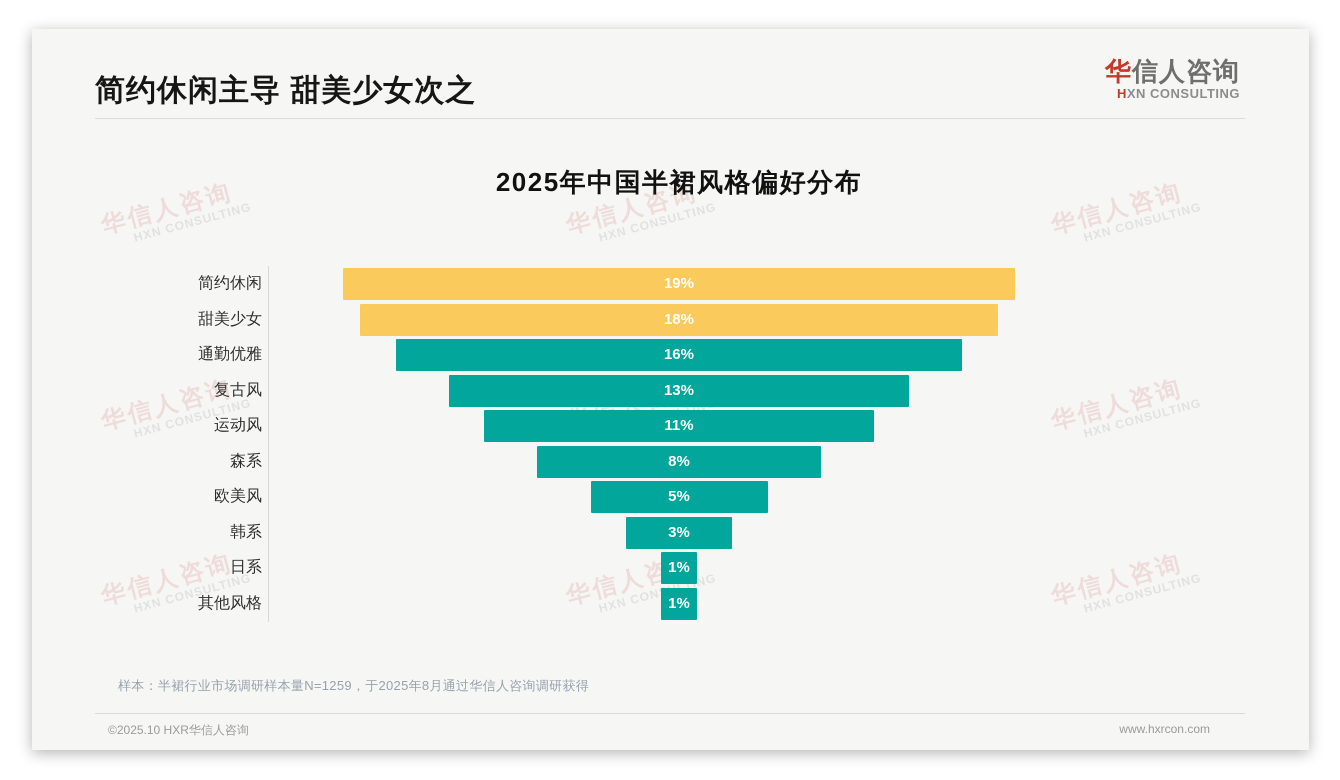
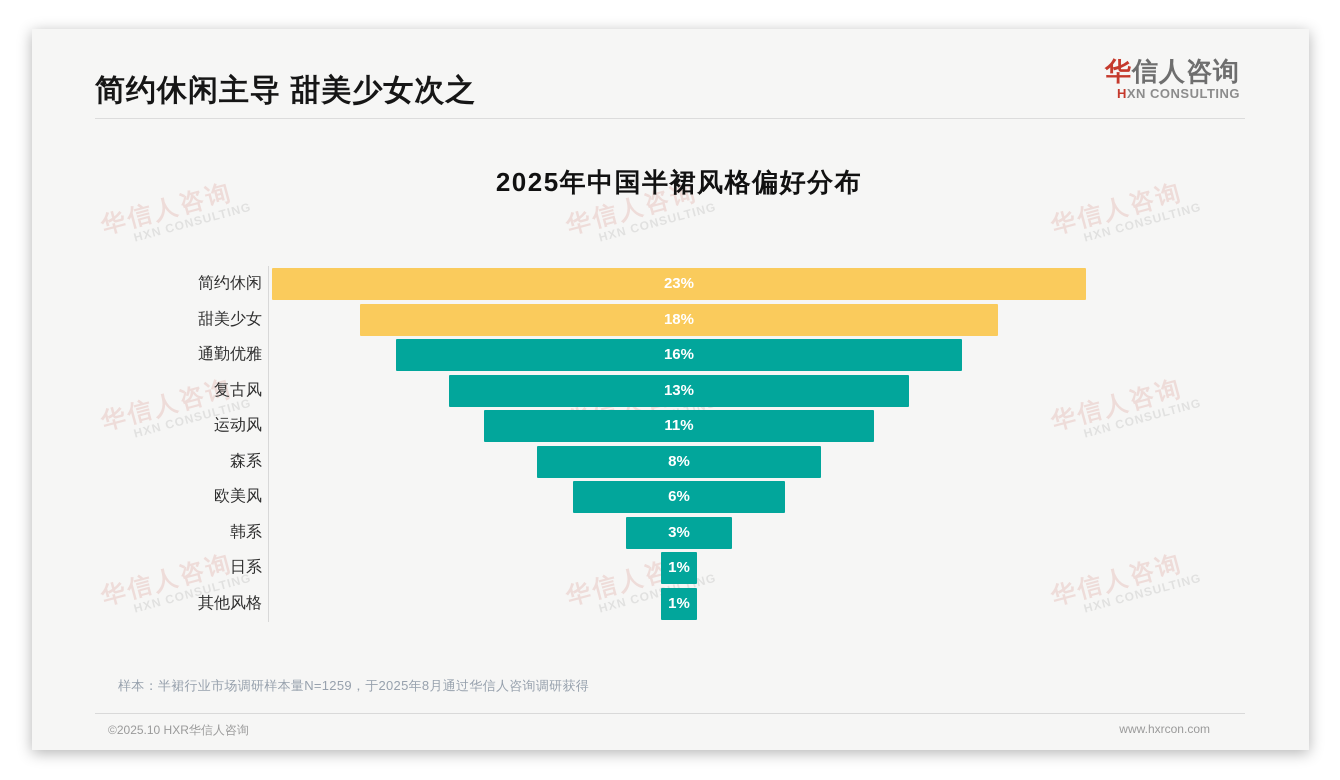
简约休闲: 19% -> 23%
欧美风: 5% -> 6%
